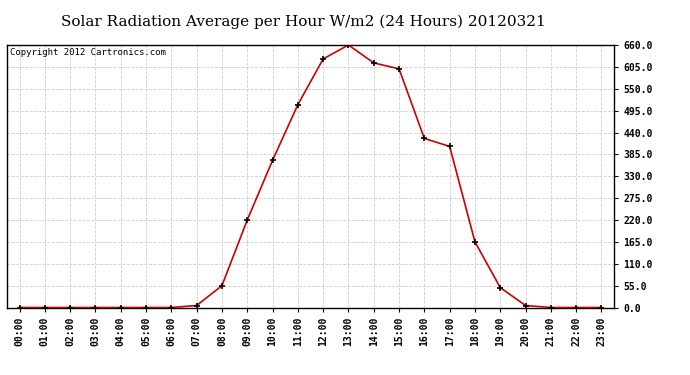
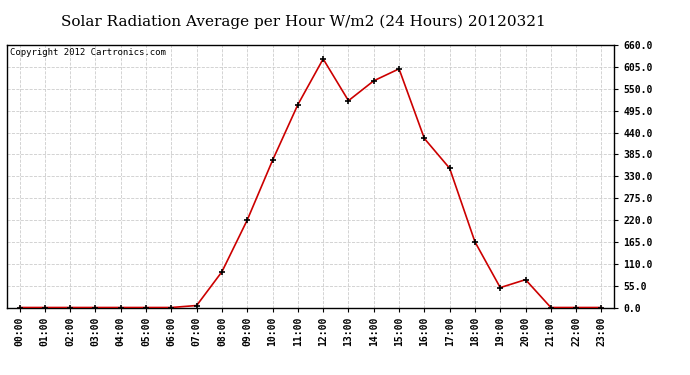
08:00: 55 -> 90
13:00: 660 -> 520
14:00: 615 -> 570
17:00: 405 -> 350
20:00: 5 -> 70
